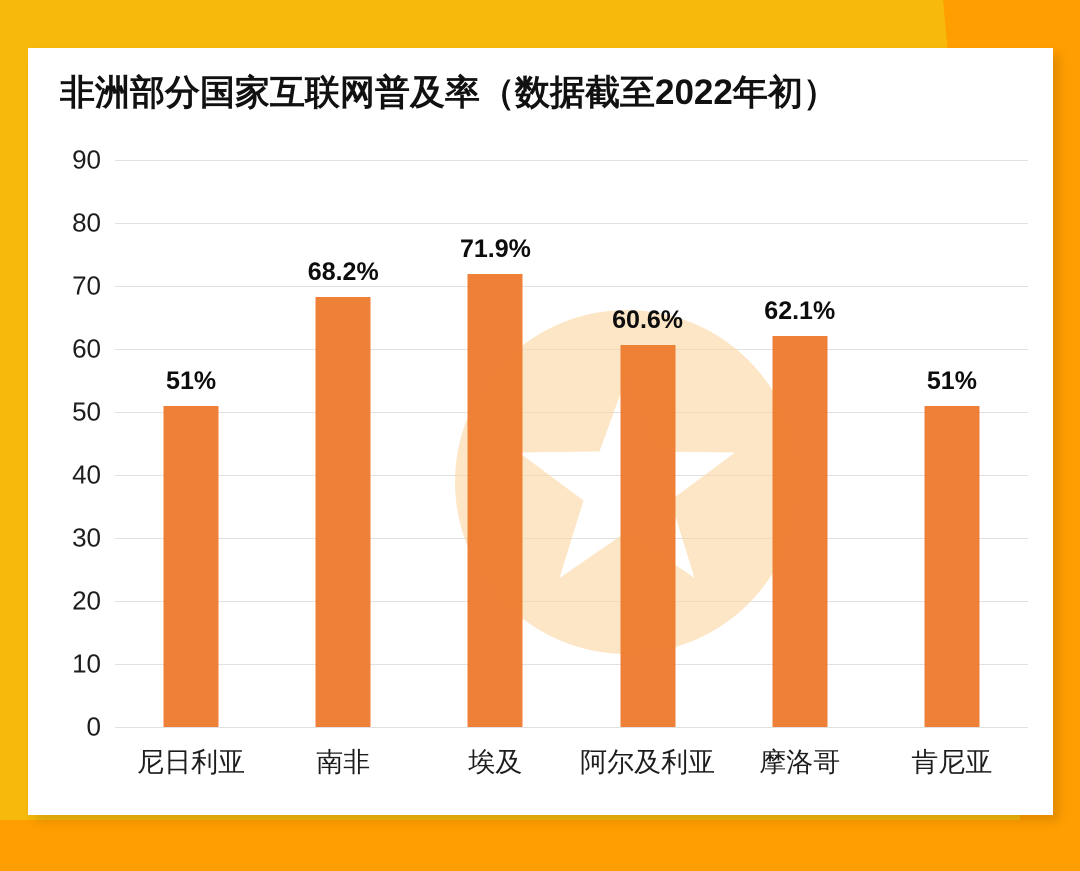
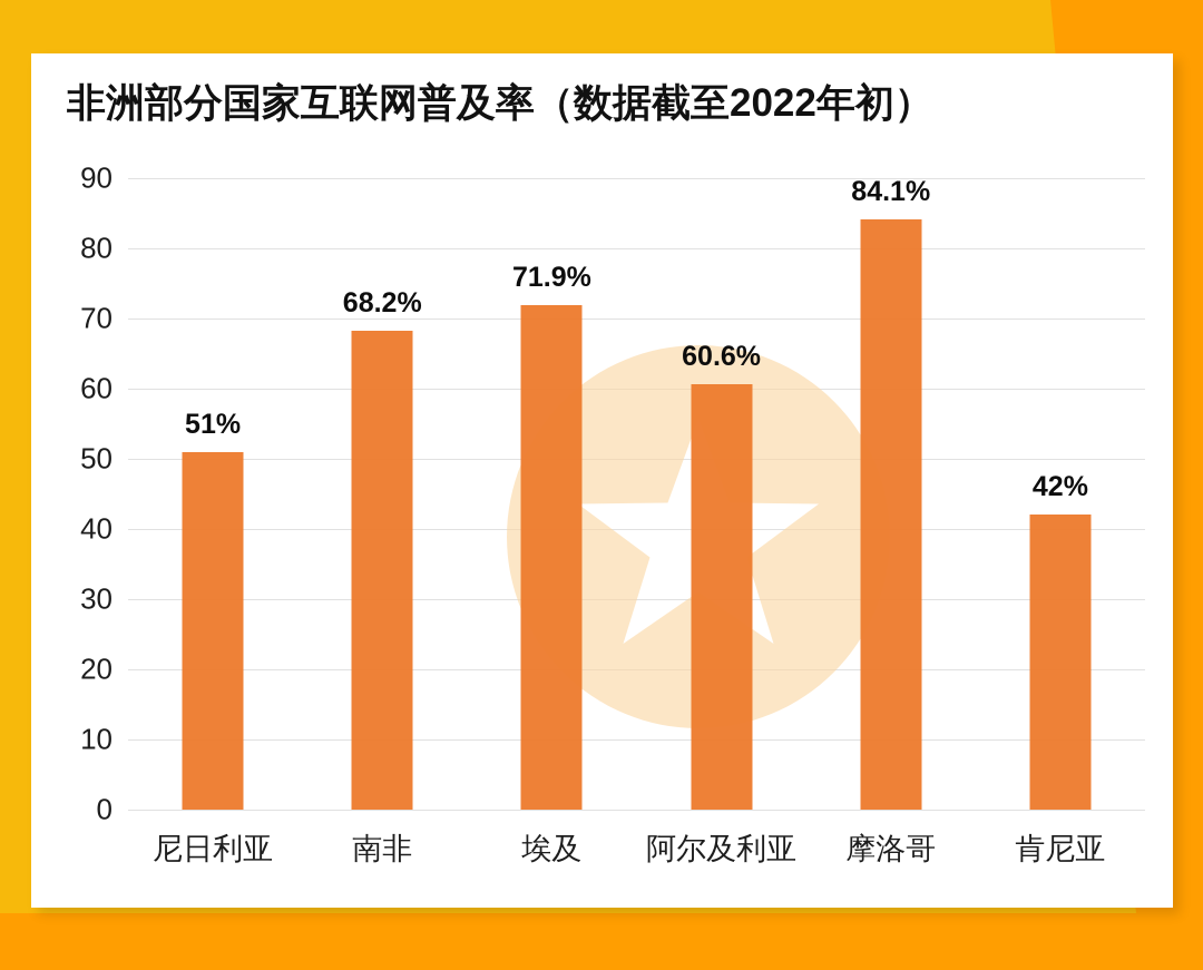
摩洛哥: 62.1% -> 84.1%
肯尼亚: 51% -> 42%
